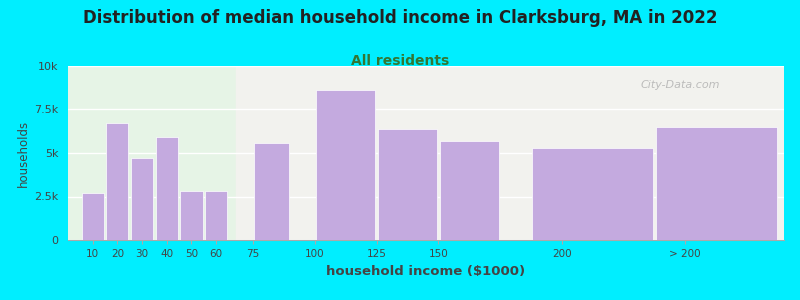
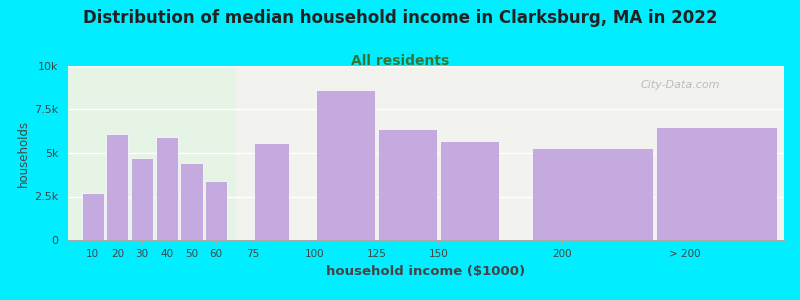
20: 6.7k -> 6.1k
50: 2.8k -> 4.4k
60: 2.8k -> 3.4k
